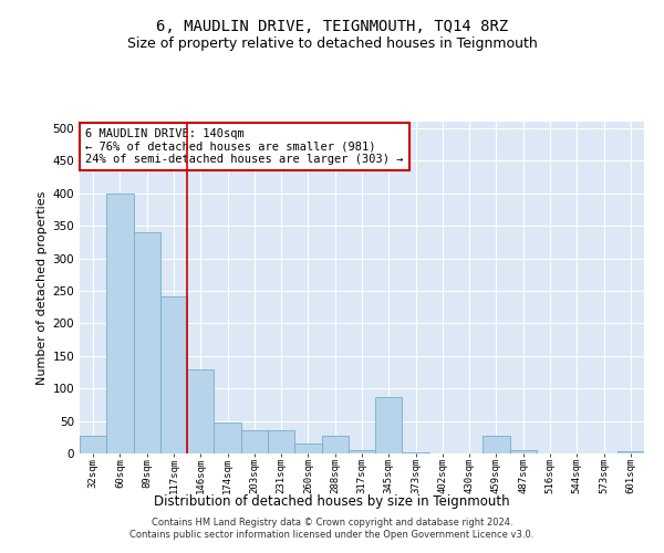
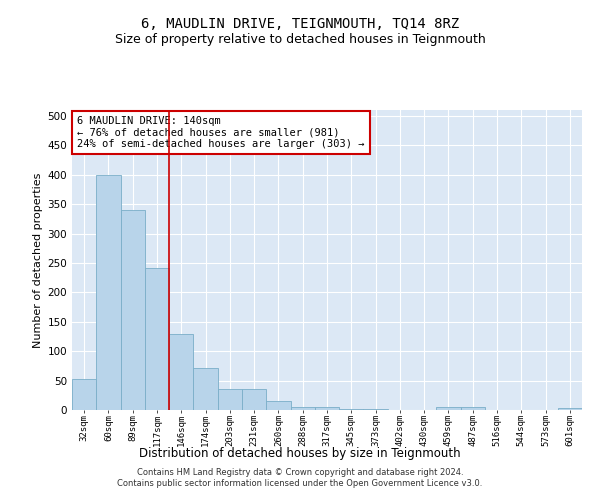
32sqm: 28 -> 52
174sqm: 48 -> 72
288sqm: 28 -> 5
345sqm: 86 -> 2
459sqm: 28 -> 5
